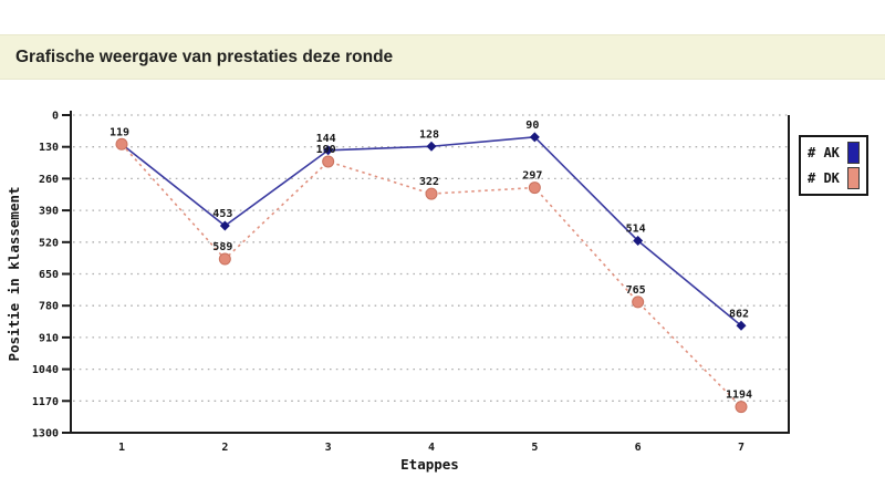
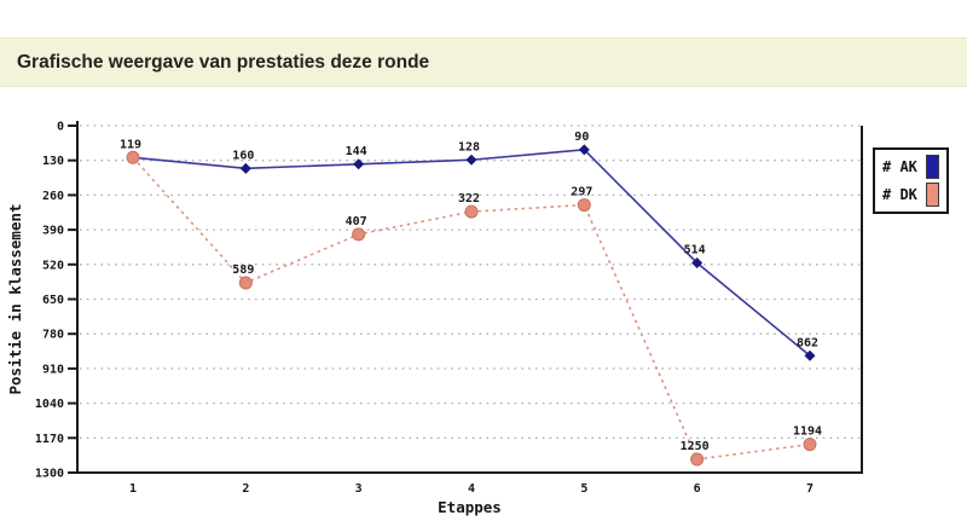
# AK/2: 453 -> 160
# DK/3: 190 -> 407
# DK/6: 765 -> 1250
